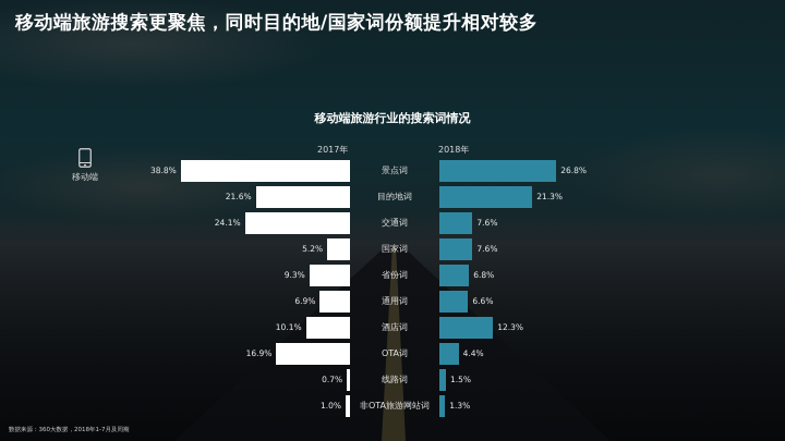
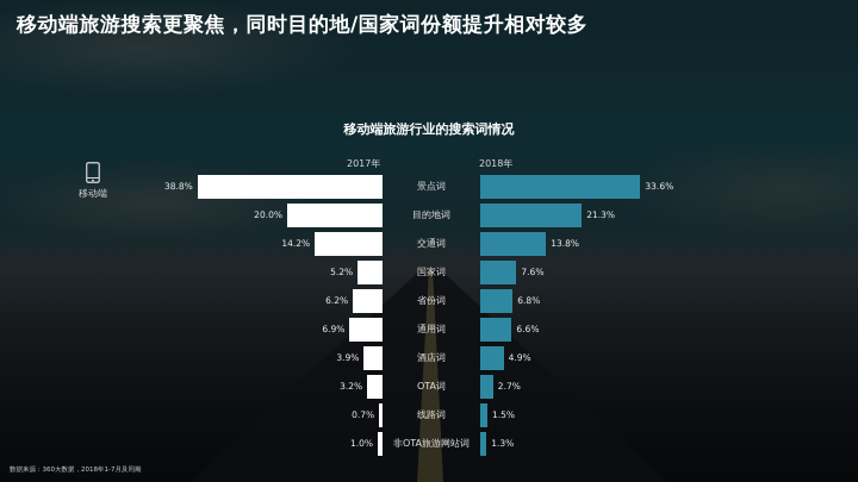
2018年/景点词: 26.8% -> 33.6%
2017年/目的地词: 21.6% -> 20.0%
2017年/交通词: 24.1% -> 14.2%
2018年/交通词: 7.6% -> 13.8%
2017年/省份词: 9.3% -> 6.2%
2017年/酒店词: 10.1% -> 3.9%
2018年/酒店词: 12.3% -> 4.9%
2017年/OTA词: 16.9% -> 3.2%
2018年/OTA词: 4.4% -> 2.7%
